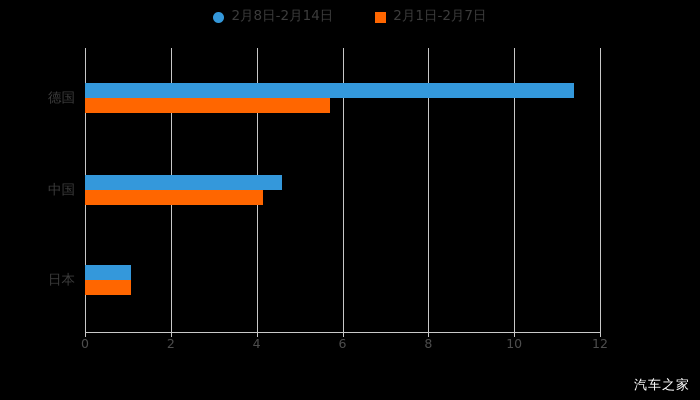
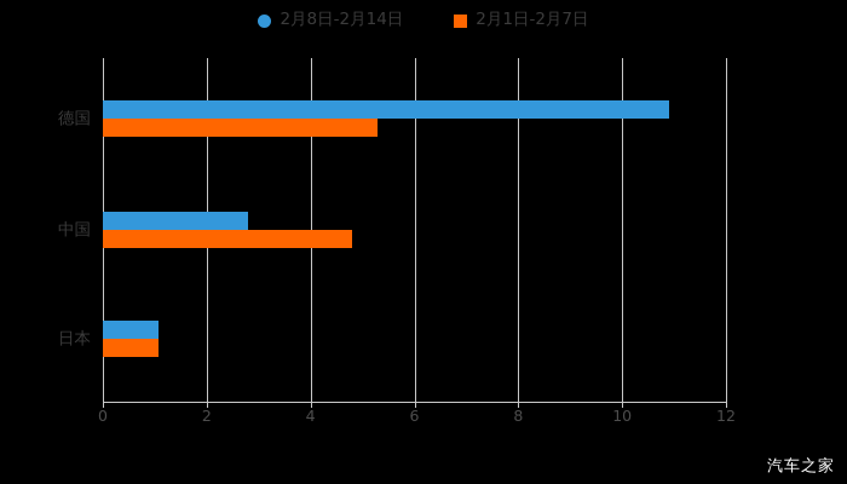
2月8日-2月14日/德国: 11.4 -> 10.9
2月1日-2月7日/德国: 5.7 -> 5.3
2月8日-2月14日/中国: 4.6 -> 2.8
2月1日-2月7日/中国: 4.2 -> 4.8
